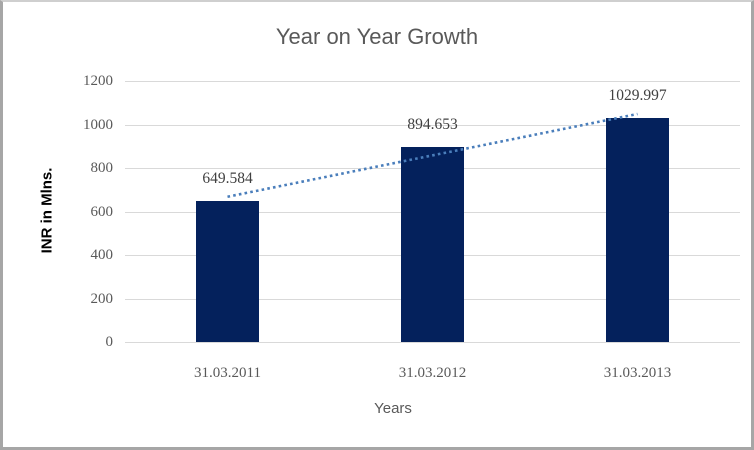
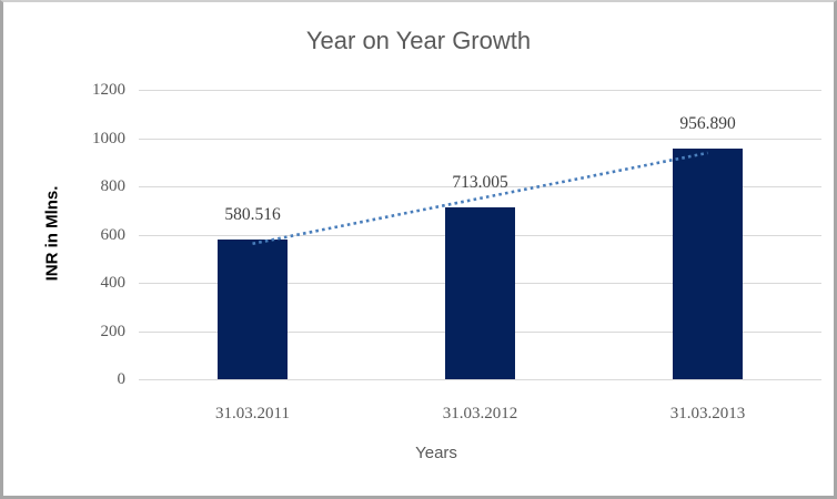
31.03.2011: 649.584 -> 580.516
31.03.2012: 894.653 -> 713.005
31.03.2013: 1029.997 -> 956.890
